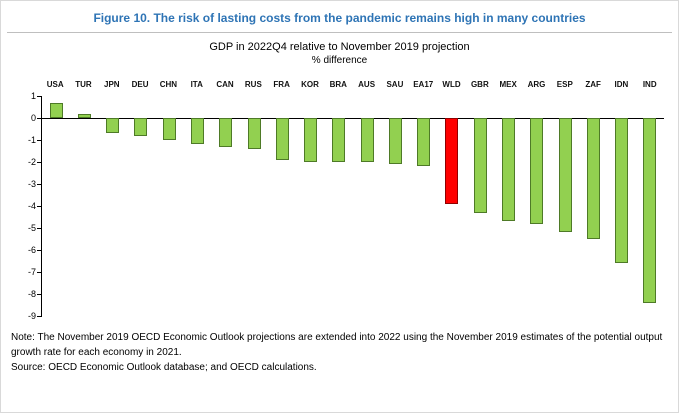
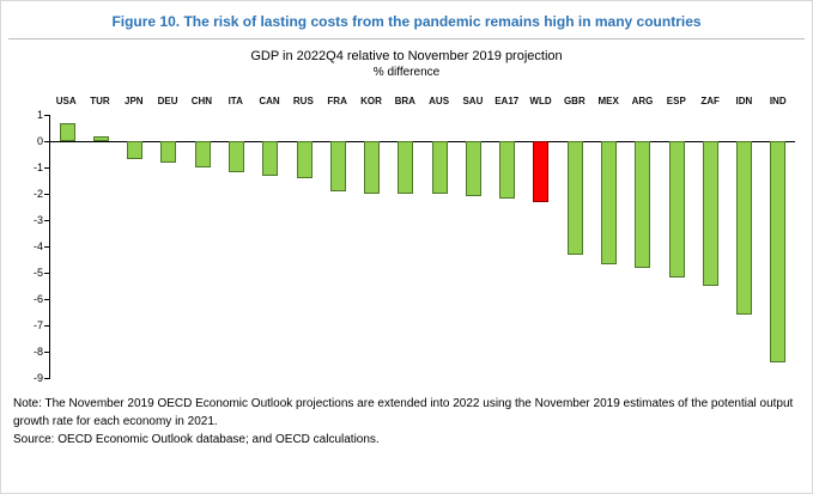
WLD: -3.9 -> -2.3
